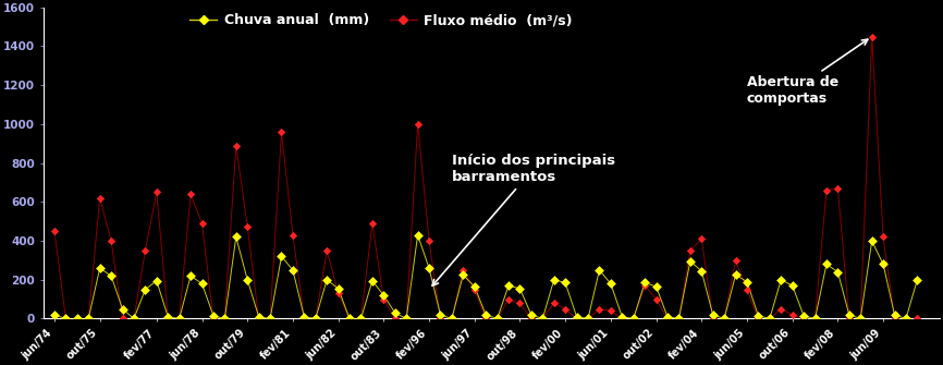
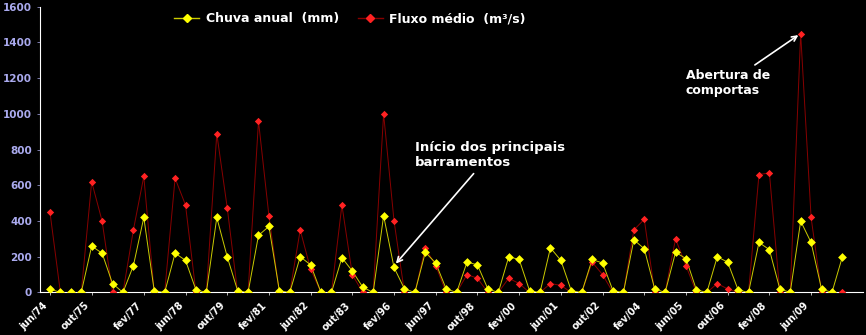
Chuva anual (mm)/fev/77: 200 -> 420
Chuva anual (mm)/fev/81: 250 -> 370
Chuva anual (mm)/fev/96: 260 -> 140
